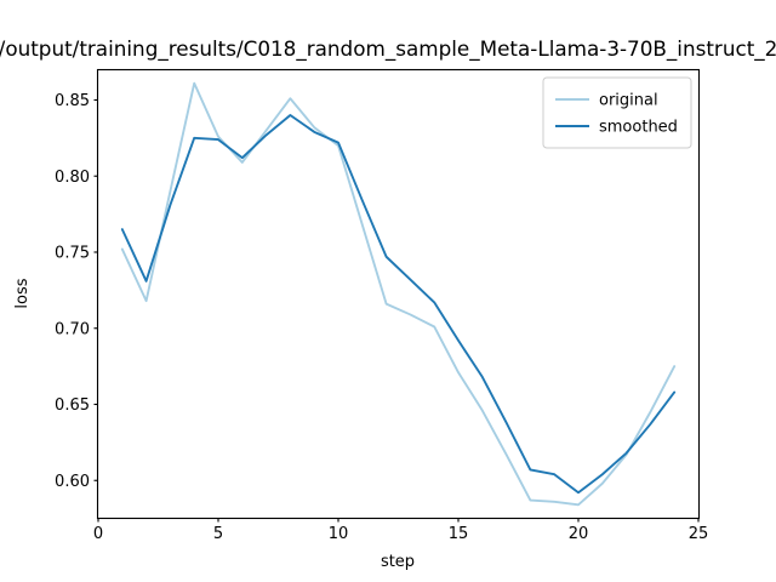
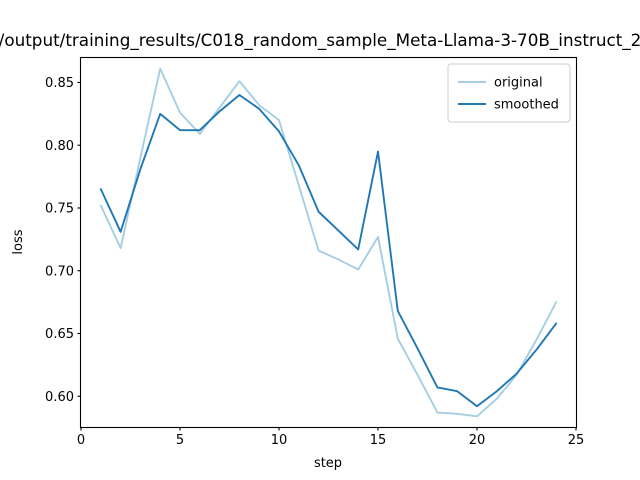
smoothed/5: 0.824 -> 0.812
smoothed/10: 0.822 -> 0.811
original/15: 0.671 -> 0.727
smoothed/15: 0.692 -> 0.795
